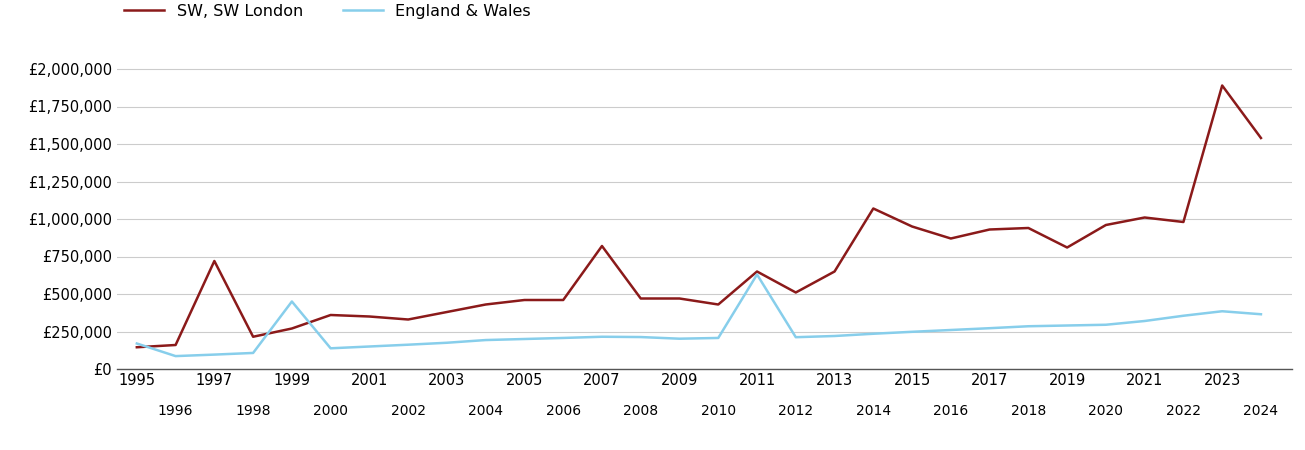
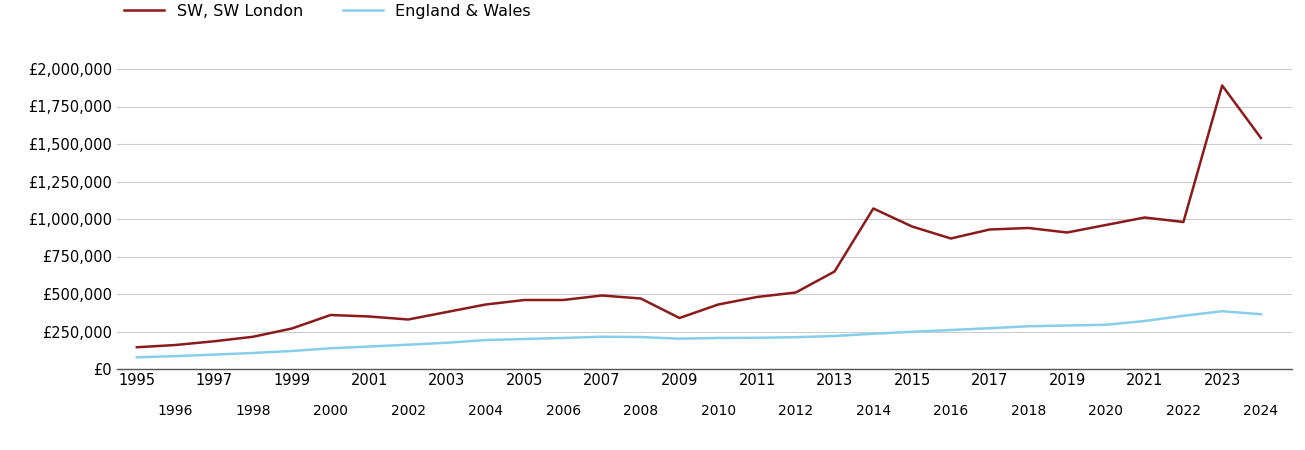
England & Wales/1995: £170,000 -> £80,000
SW, SW London/1997: £720,000 -> £180,000
England & Wales/1999: £450,000 -> £120,000
SW, SW London/2007: £820,000 -> £490,000
SW, SW London/2009: £470,000 -> £340,000
SW, SW London/2011: £650,000 -> £480,000
England & Wales/2011: £630,000 -> £210,000
SW, SW London/2019: £810,000 -> £910,000
